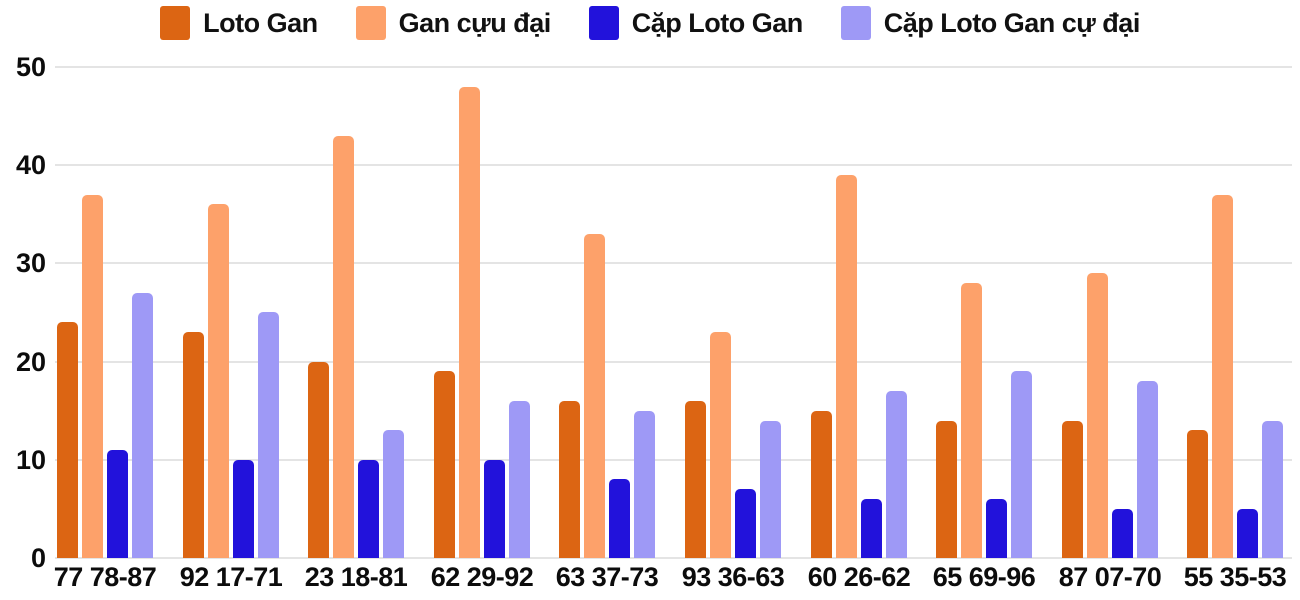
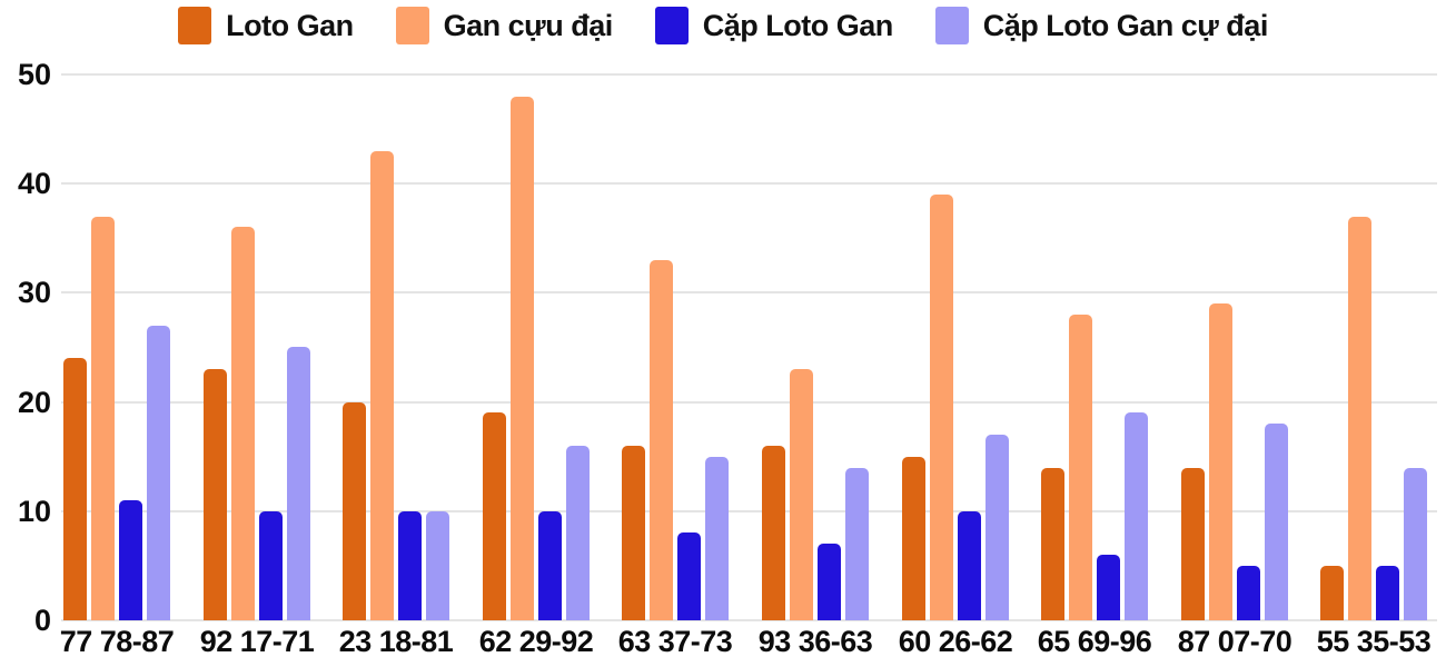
Cặp Loto Gan cự đại/23 18-81: 13 -> 10
Cặp Loto Gan/60 26-62: 6 -> 10
Loto Gan/55 35-53: 13 -> 5
